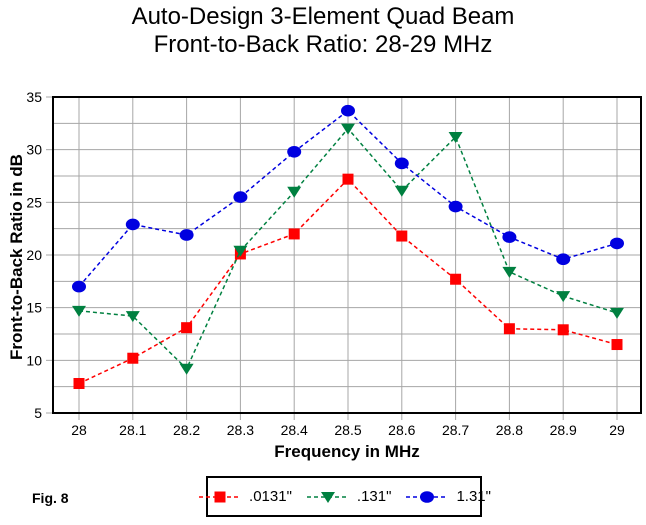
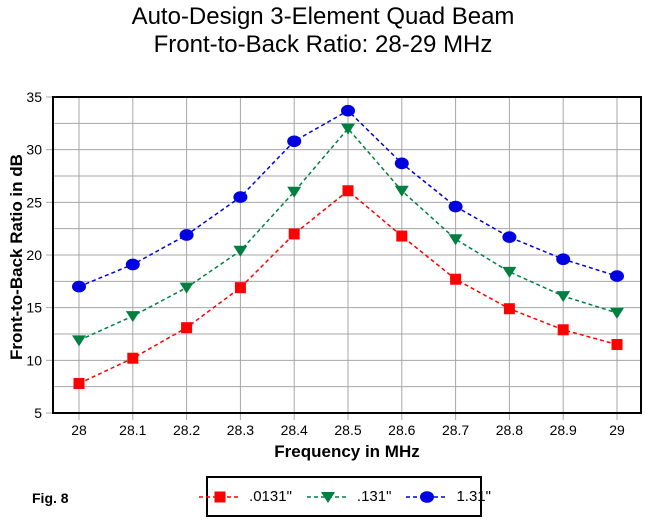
.131"/28: 14.7 -> 11.9
1.31"/28.1: 22.9 -> 19.1
.131"/28.2: 9.2 -> 16.9
.0131"/28.3: 20.1 -> 16.9
1.31"/28.4: 29.8 -> 30.8
.0131"/28.5: 27.2 -> 26.1
.131"/28.7: 31.2 -> 21.5
.0131"/28.8: 13.0 -> 14.9
1.31"/29: 21.1 -> 18.0
